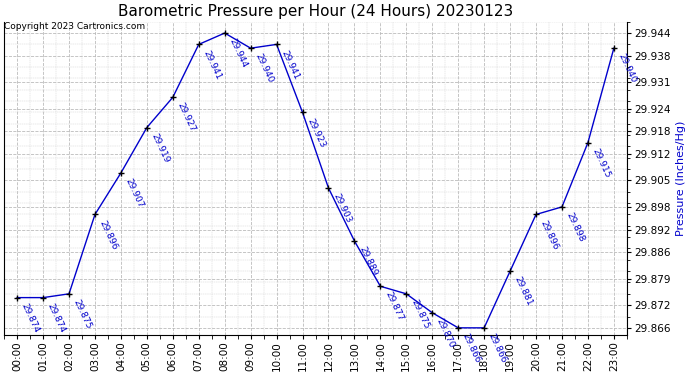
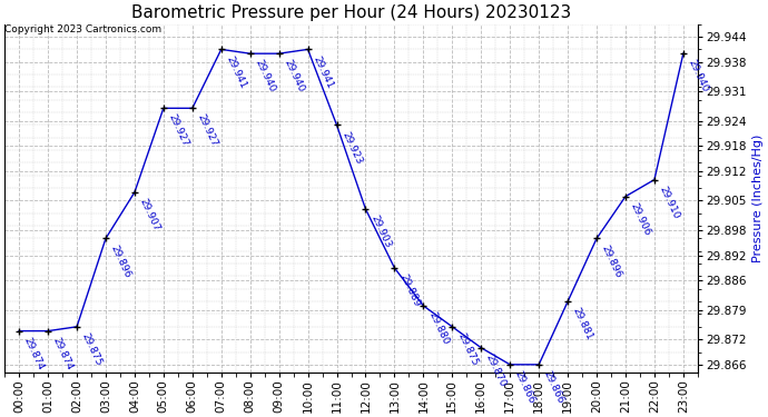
05:00: 29.919 -> 29.927
08:00: 29.944 -> 29.940
14:00: 29.877 -> 29.880
21:00: 29.898 -> 29.906
22:00: 29.915 -> 29.910
